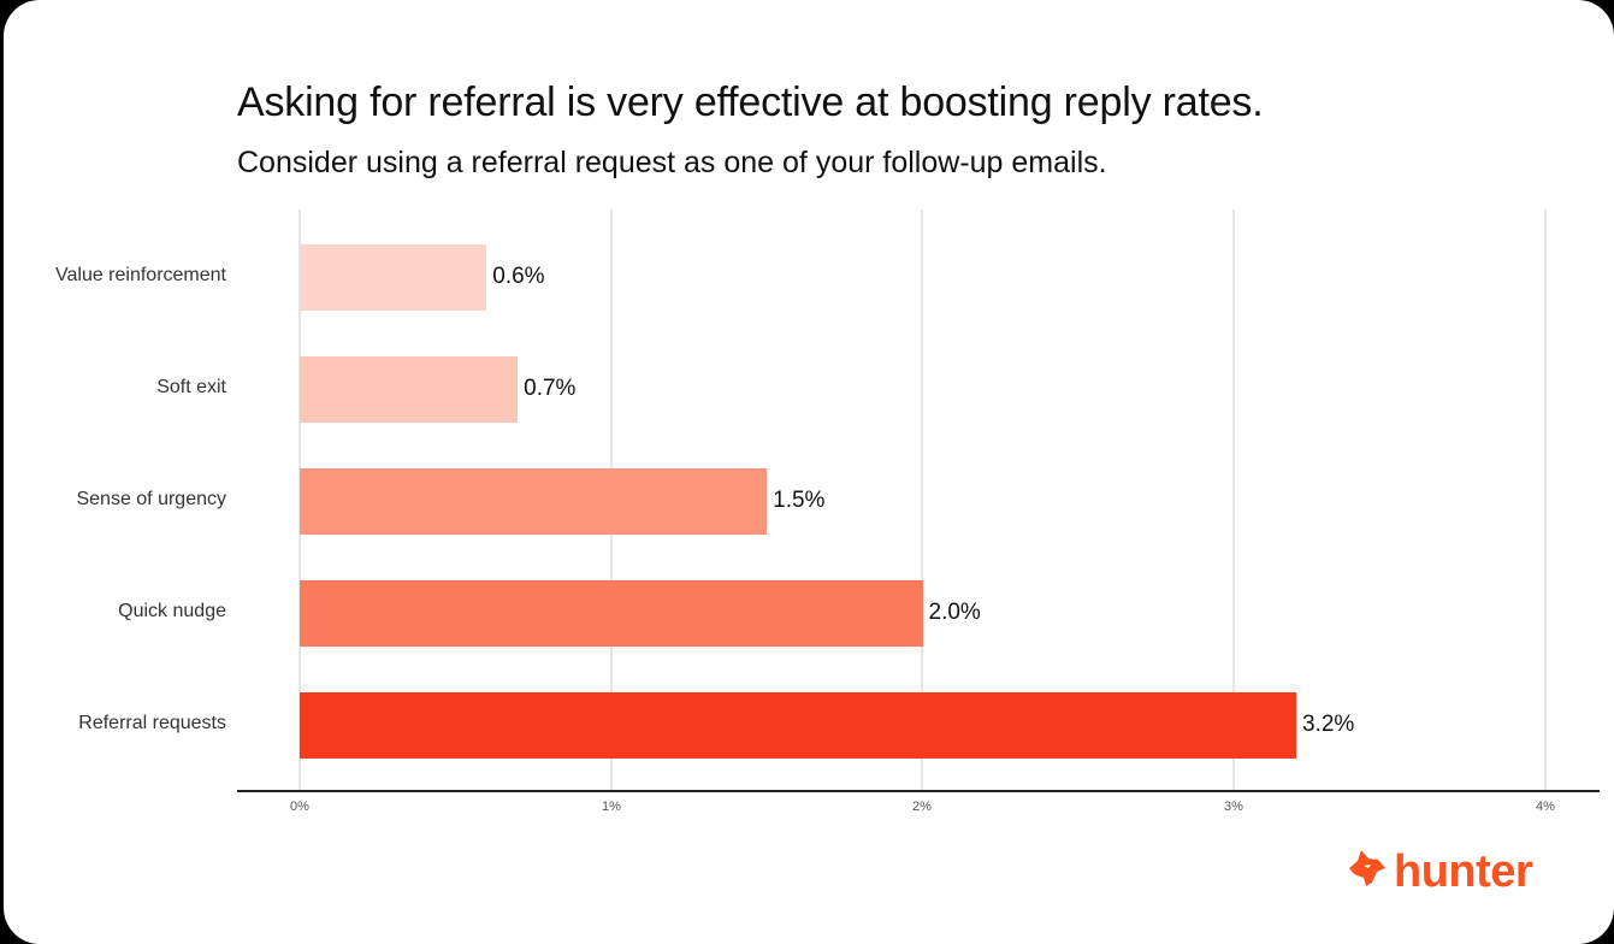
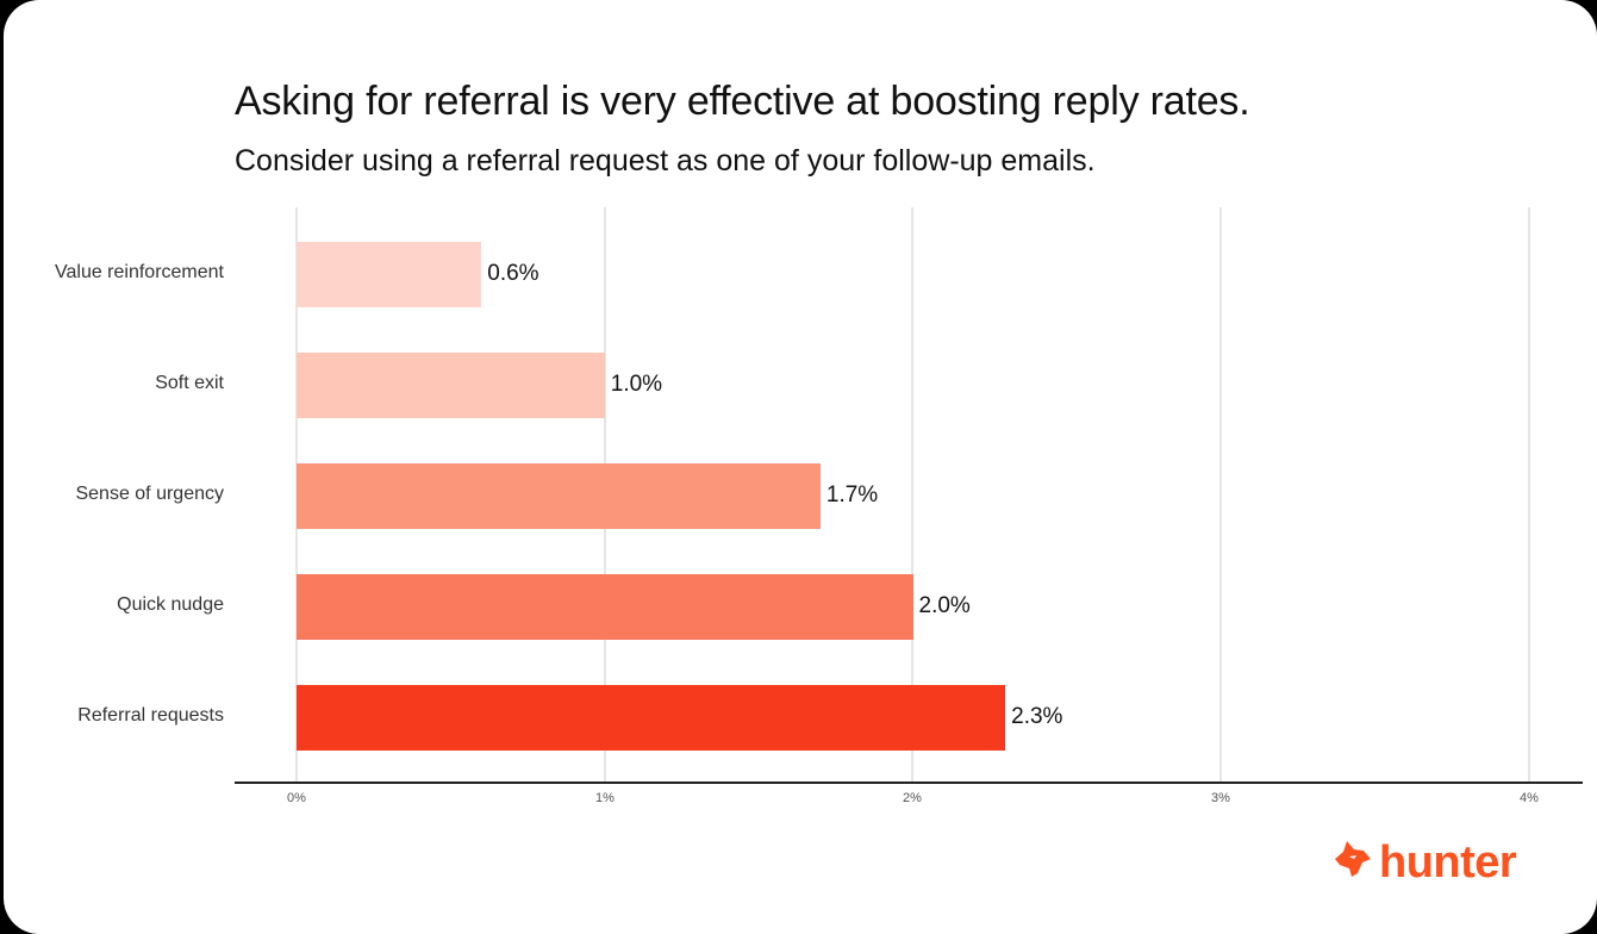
Soft exit: 0.7% -> 1.0%
Sense of urgency: 1.5% -> 1.7%
Referral requests: 3.2% -> 2.3%
